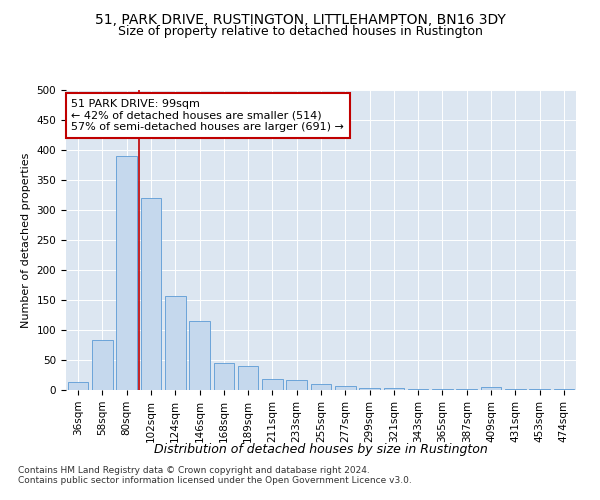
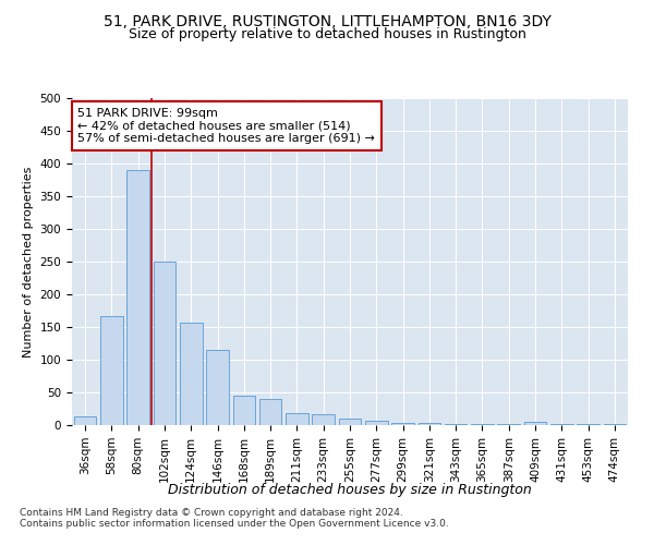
58sqm: 84 -> 167
102sqm: 320 -> 250
